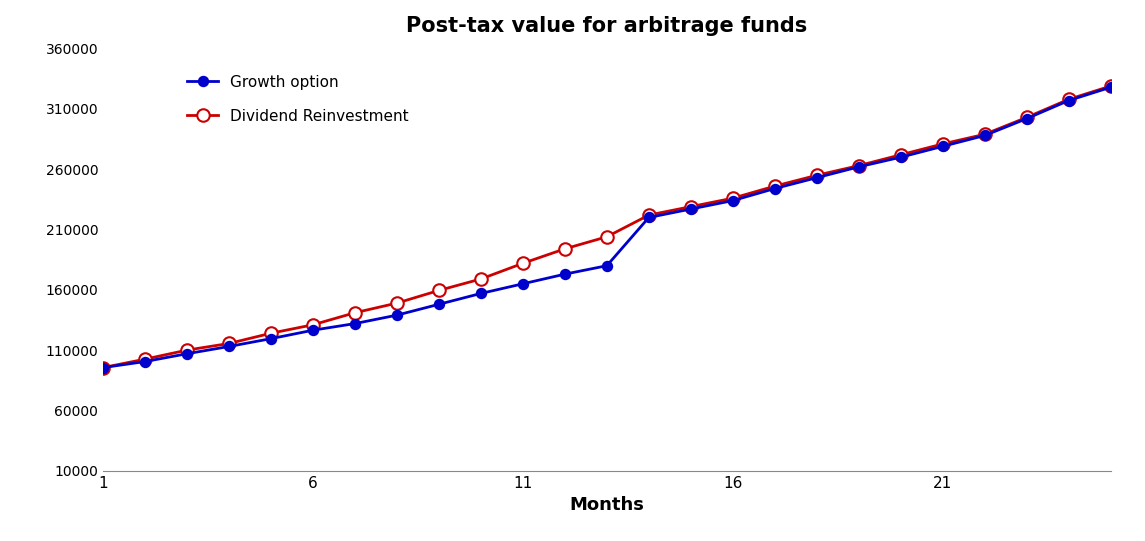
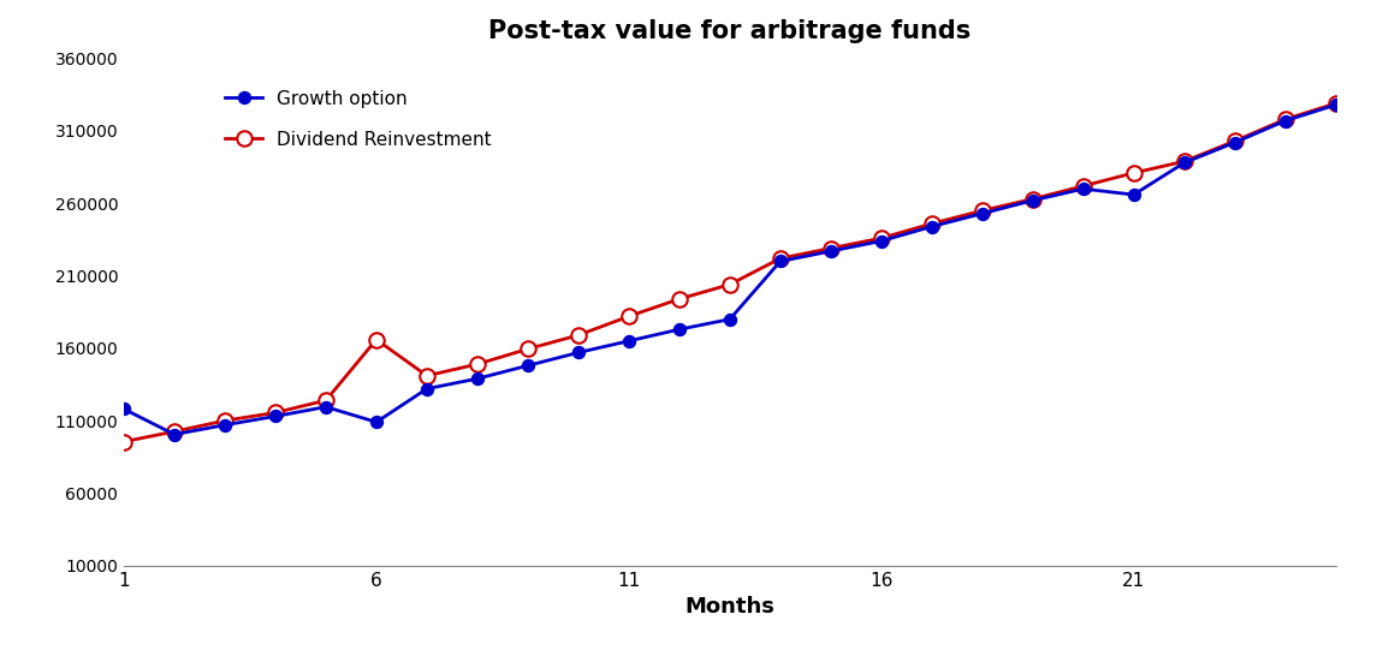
Growth option/1: 96000 -> 118000
Growth option/6: 126000 -> 109000
Dividend Reinvestment/6: 131000 -> 166000
Growth option/21: 279000 -> 266000
